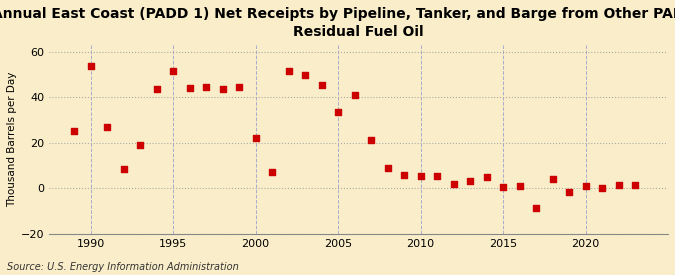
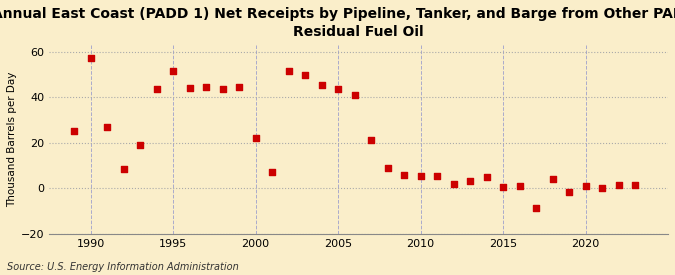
1990: 53.5 -> 57.0
2005: 33.5 -> 43.5
